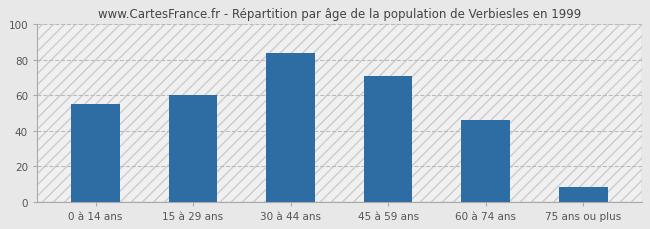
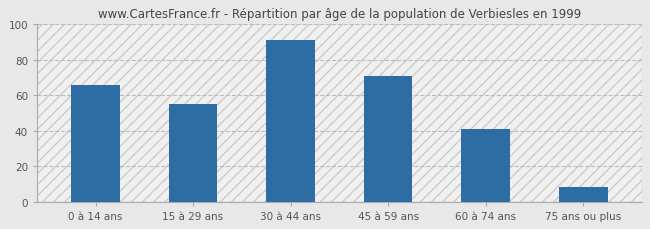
0 à 14 ans: 55 -> 66
15 à 29 ans: 60 -> 55
30 à 44 ans: 84 -> 91
60 à 74 ans: 46 -> 41
